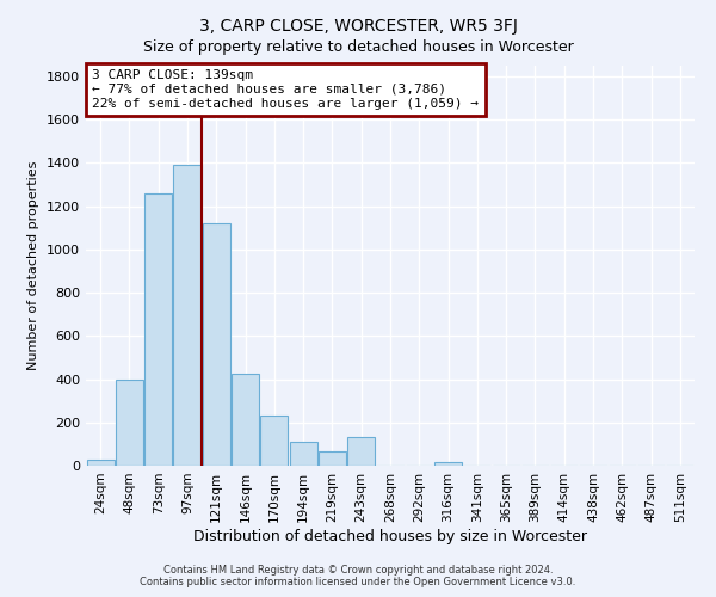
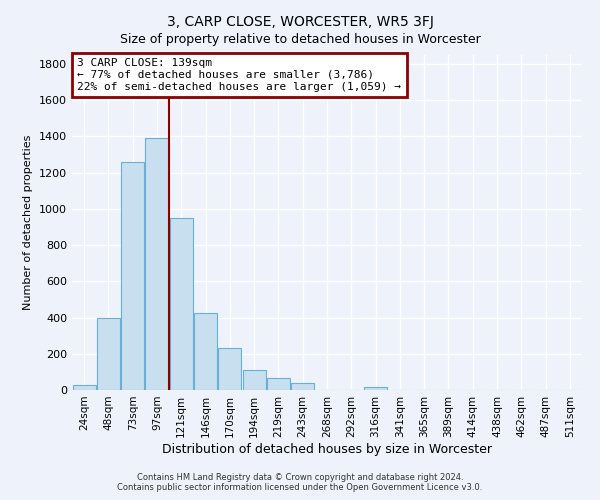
121sqm: 1120 -> 950
243sqm: 130 -> 40
